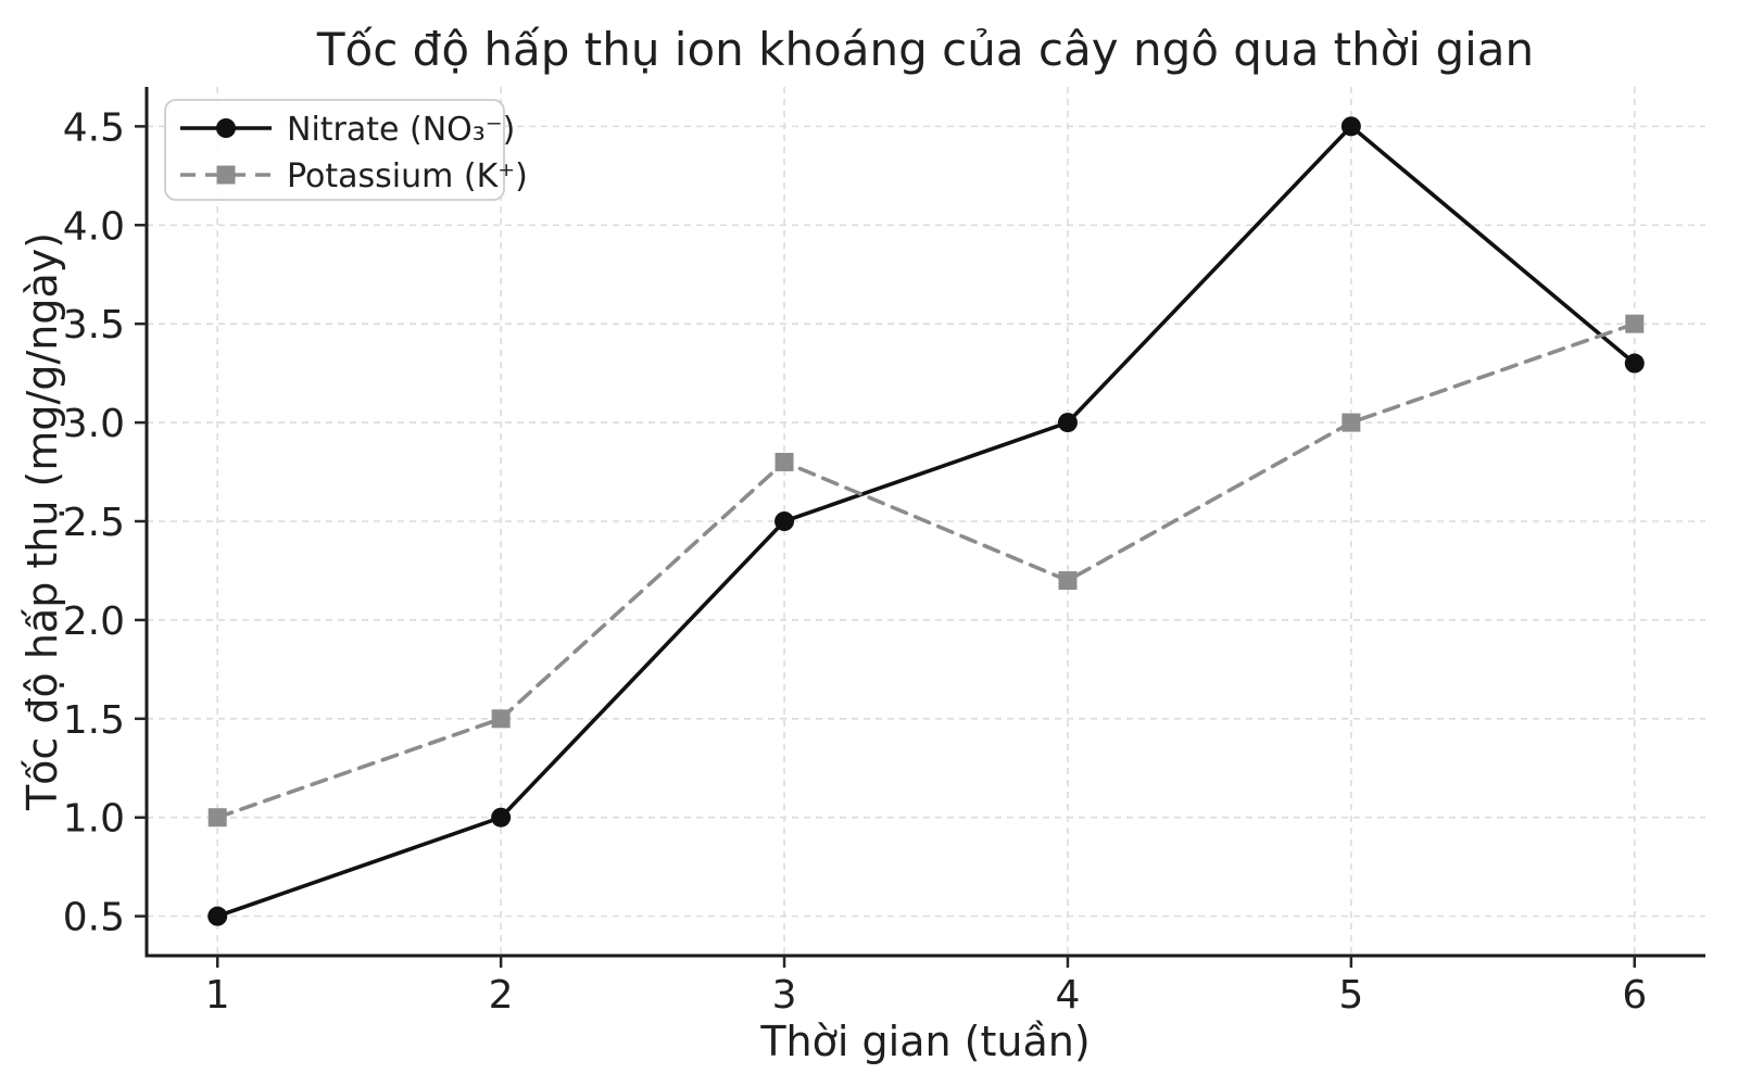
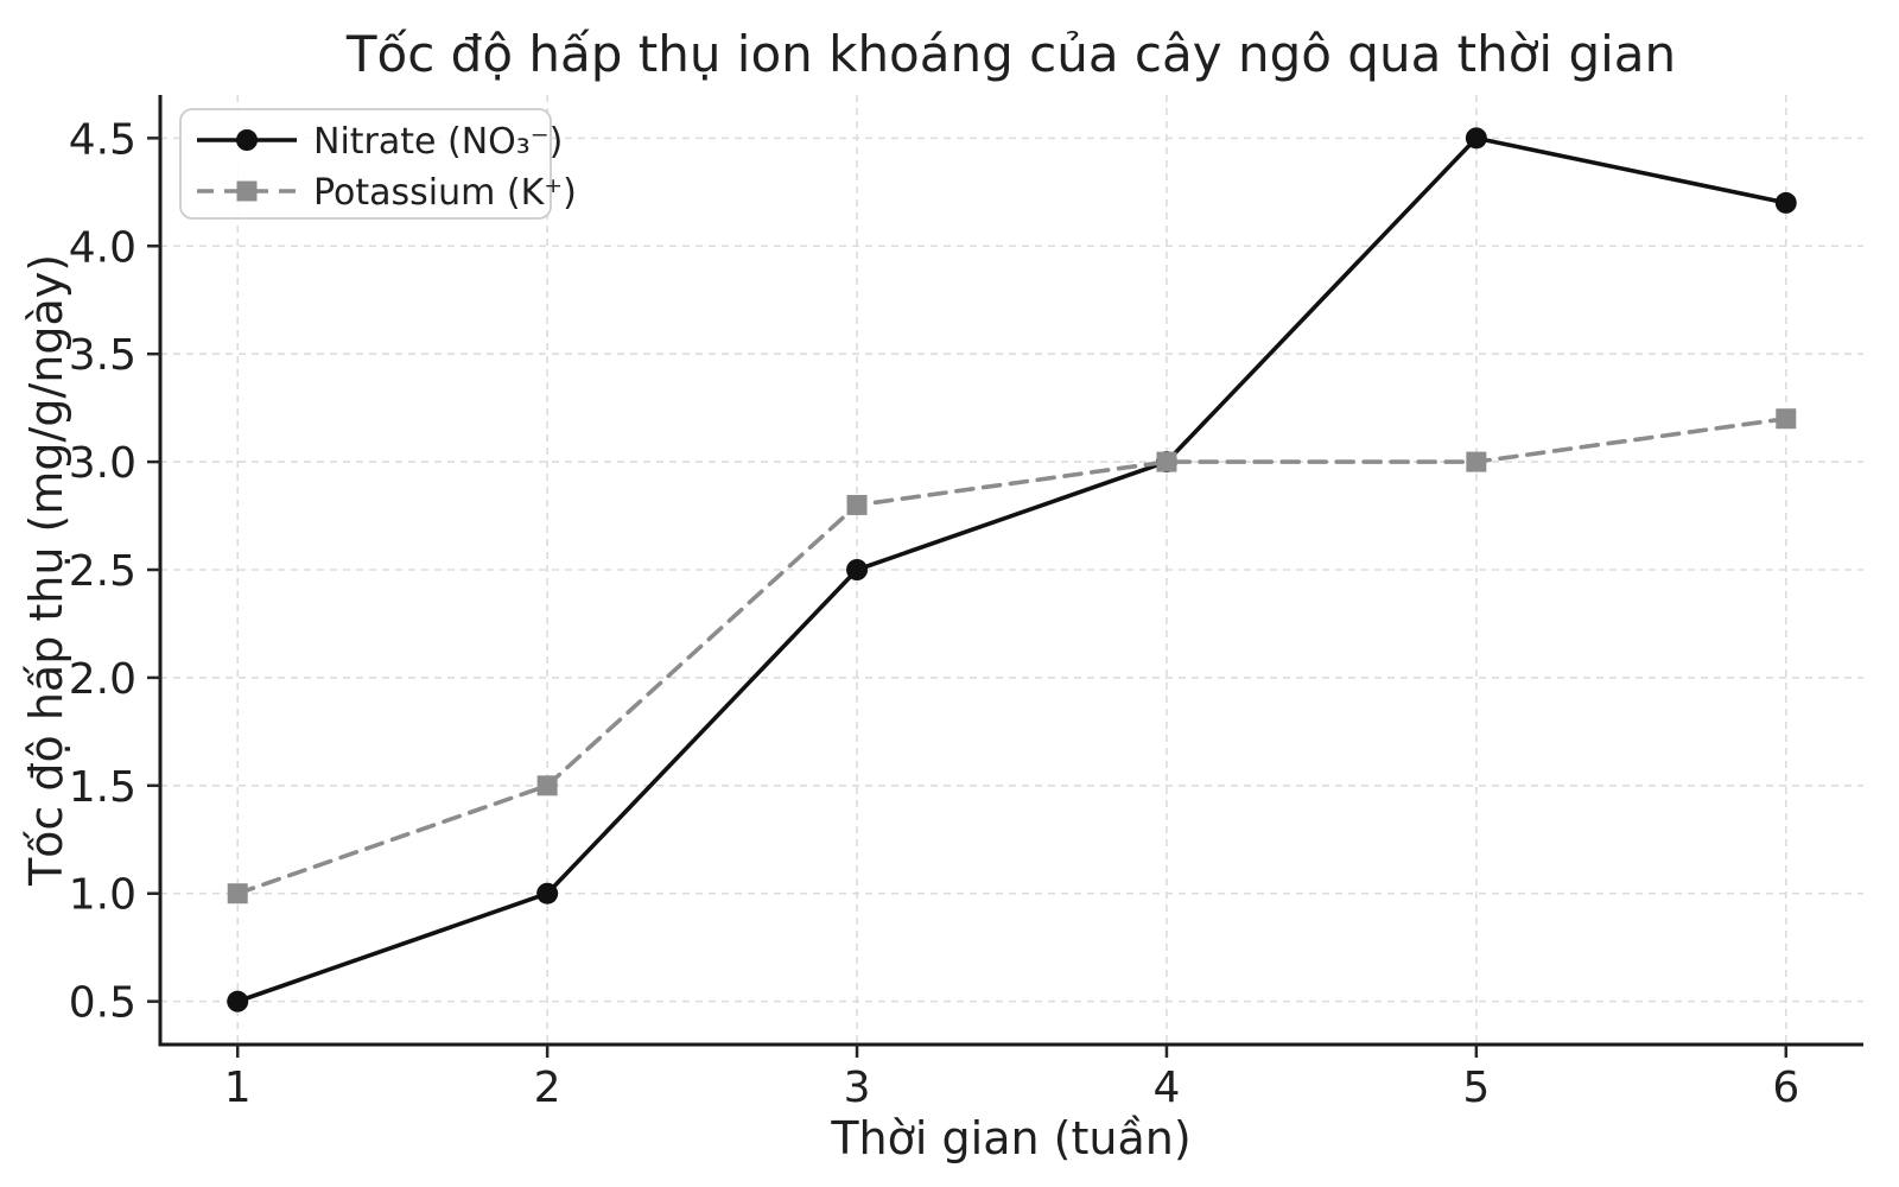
Potassium (K⁺)/4: 2.2 -> 3.0
Nitrate (NO₃⁻)/6: 3.3 -> 4.2
Potassium (K⁺)/6: 3.5 -> 3.2
